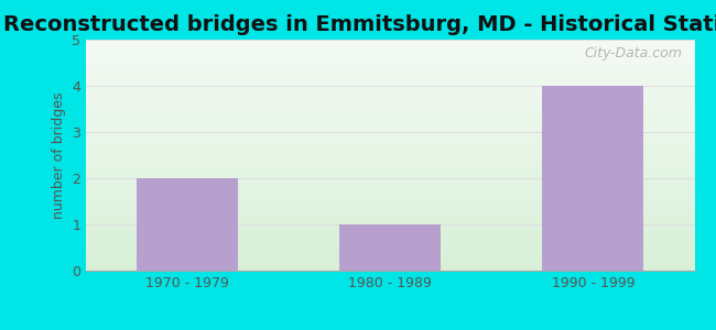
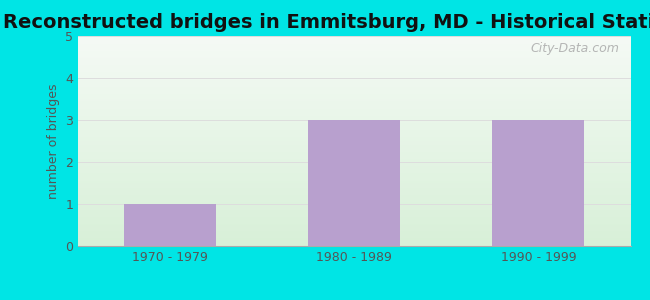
1970 - 1979: 2 -> 1
1980 - 1989: 1 -> 3
1990 - 1999: 4 -> 3
